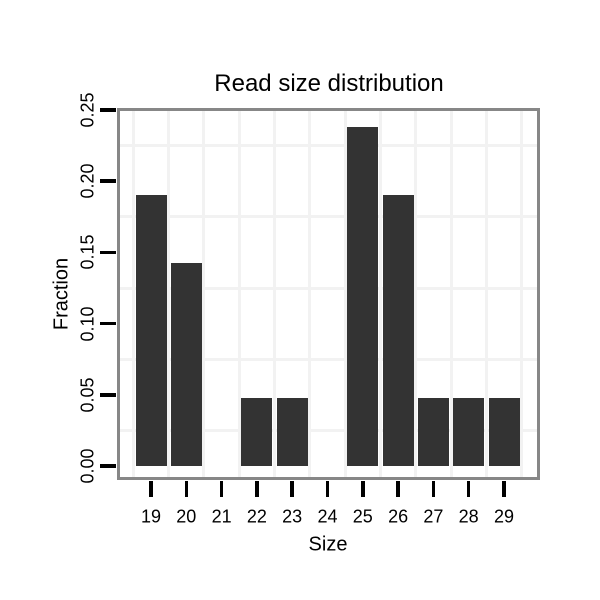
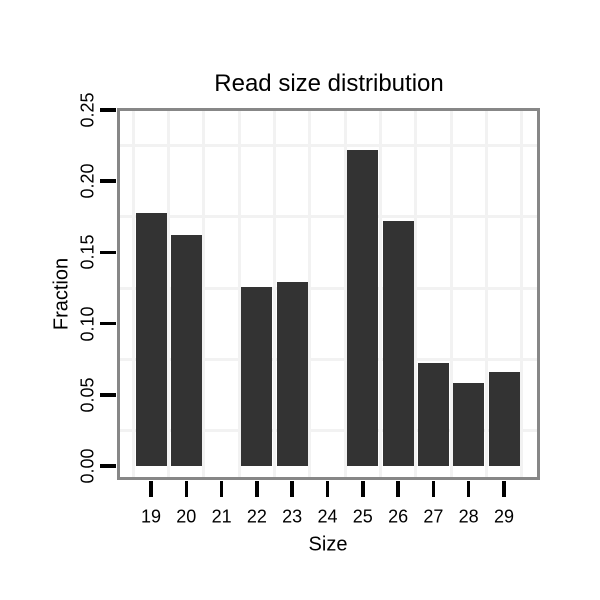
19: 0.191 -> 0.178
20: 0.143 -> 0.162
22: 0.048 -> 0.126
23: 0.048 -> 0.129
25: 0.238 -> 0.222
26: 0.191 -> 0.172
27: 0.048 -> 0.072
28: 0.048 -> 0.058
29: 0.048 -> 0.066
